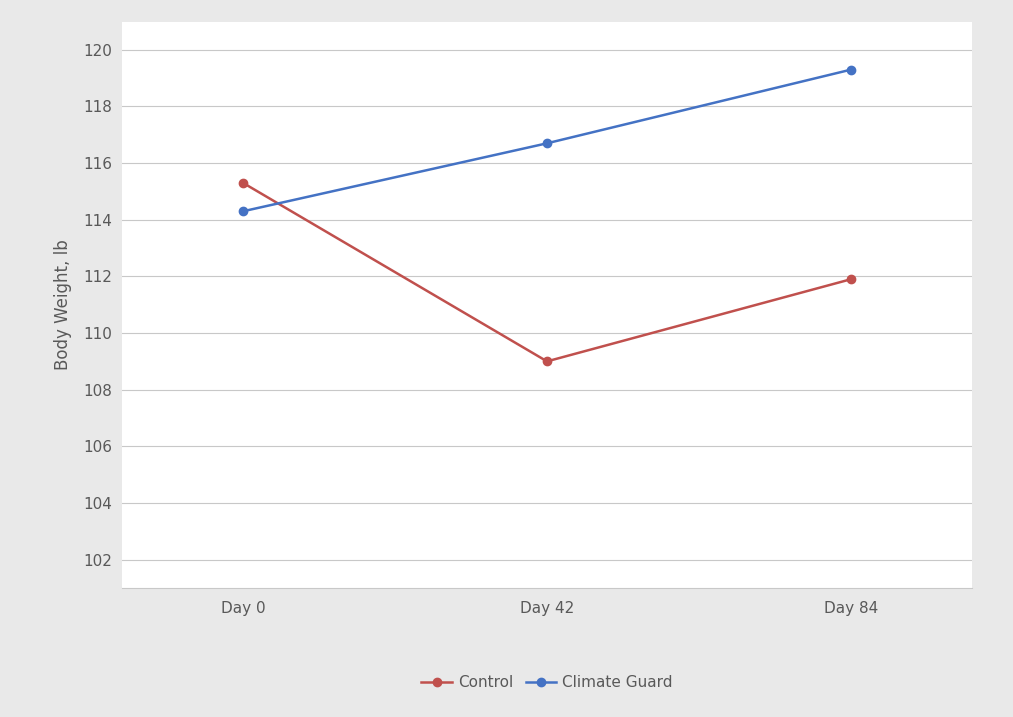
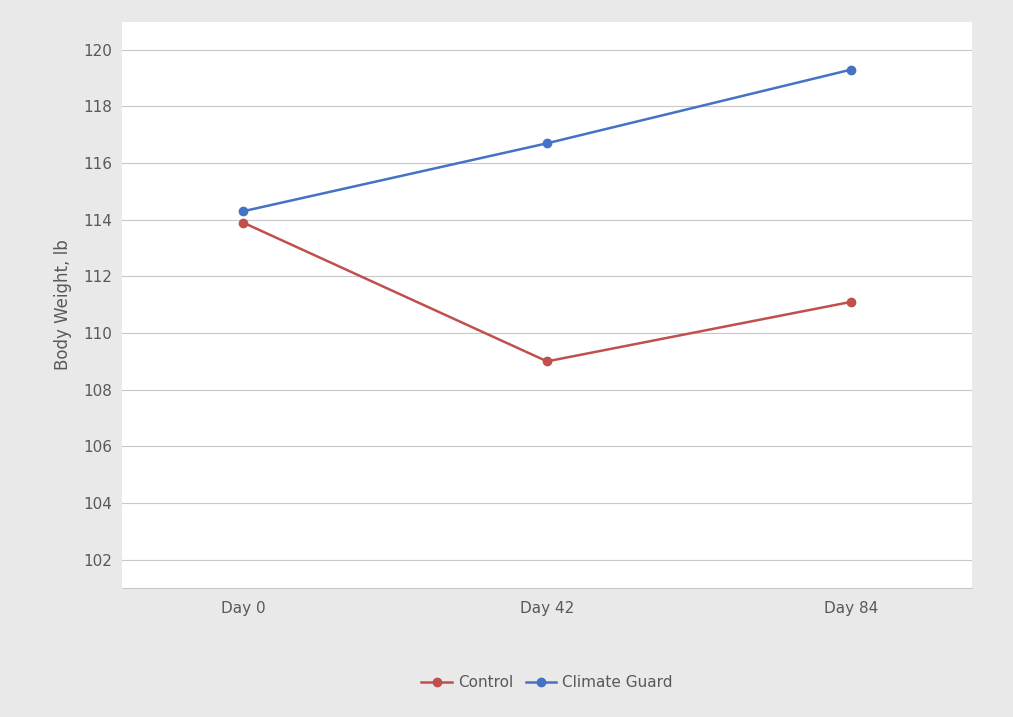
Control/Day 0: 115.3 -> 113.9
Control/Day 84: 111.9 -> 111.1
